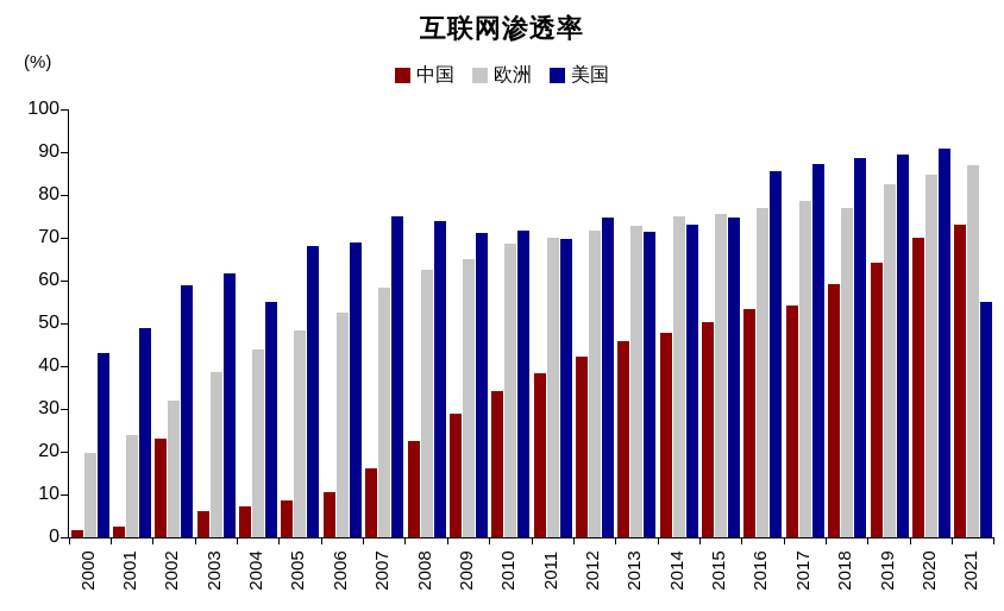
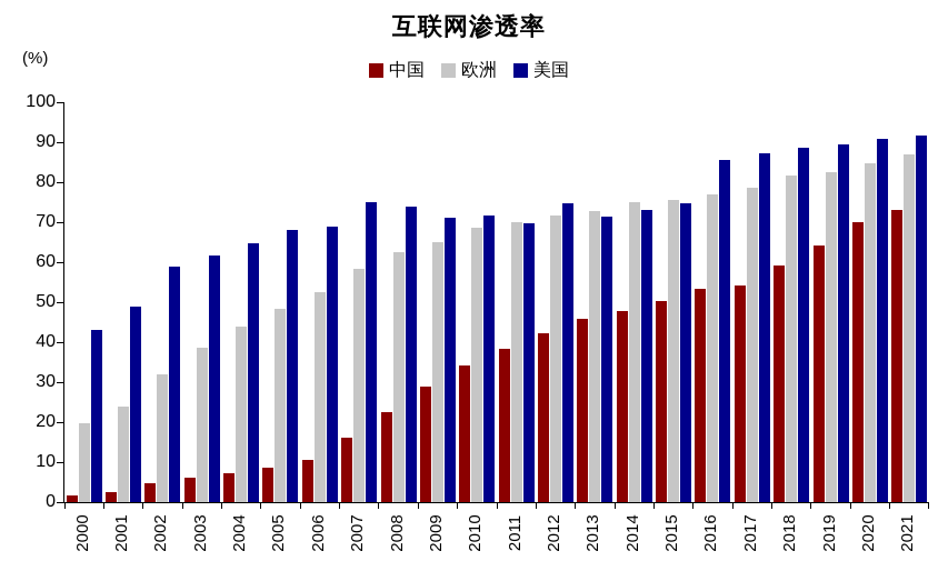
中国/2002: 23 -> 5
美国/2004: 55 -> 65
欧洲/2018: 77 -> 82
美国/2021: 55 -> 92
